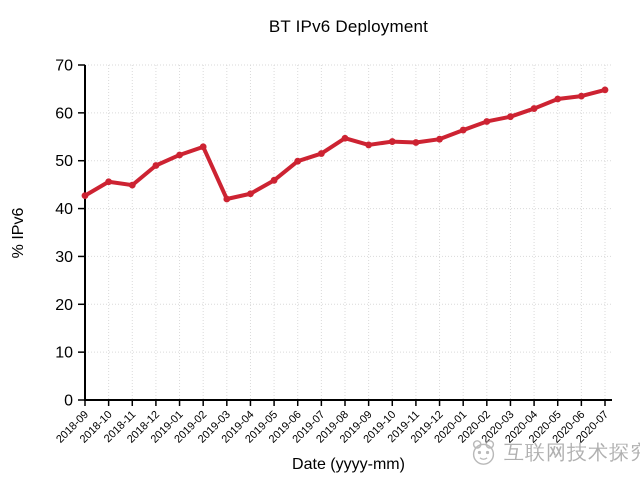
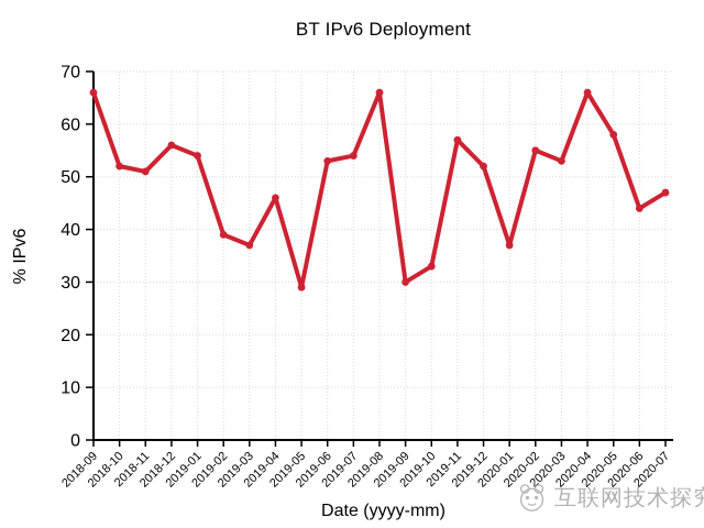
2018-09: 43 -> 66
2018-10: 46 -> 52
2018-11: 45 -> 51
2018-12: 49 -> 56
2019-01: 51 -> 54
2019-02: 53 -> 39
2019-03: 42 -> 37
2019-04: 43 -> 46
2019-05: 46 -> 29
2019-06: 50 -> 53
2019-07: 52 -> 54
2019-08: 55 -> 66
2019-09: 53 -> 30
2019-10: 54 -> 33
2019-11: 54 -> 57
2019-12: 54 -> 52
2020-01: 56 -> 37
2020-02: 58 -> 55
2020-03: 59 -> 53
2020-04: 61 -> 66
2020-05: 63 -> 58
2020-06: 64 -> 44
2020-07: 65 -> 47
